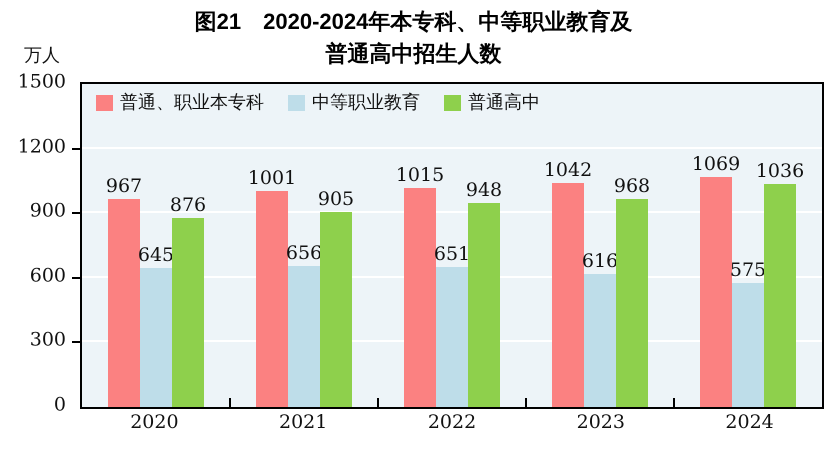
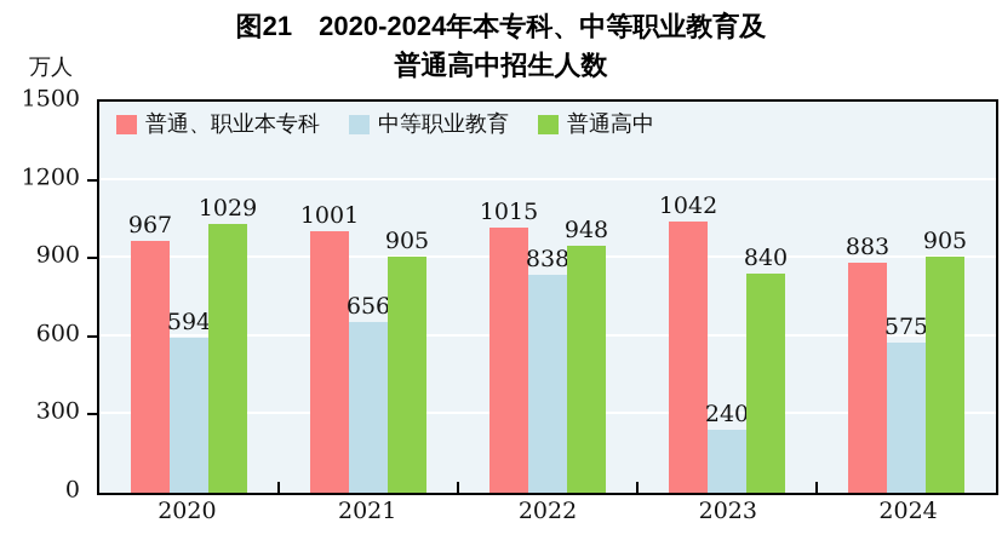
中等职业教育/2020: 645 -> 594
普通高中/2020: 876 -> 1029
中等职业教育/2022: 651 -> 838
中等职业教育/2023: 616 -> 240
普通高中/2023: 968 -> 840
普通、职业本专科/2024: 1069 -> 883
普通高中/2024: 1036 -> 905
